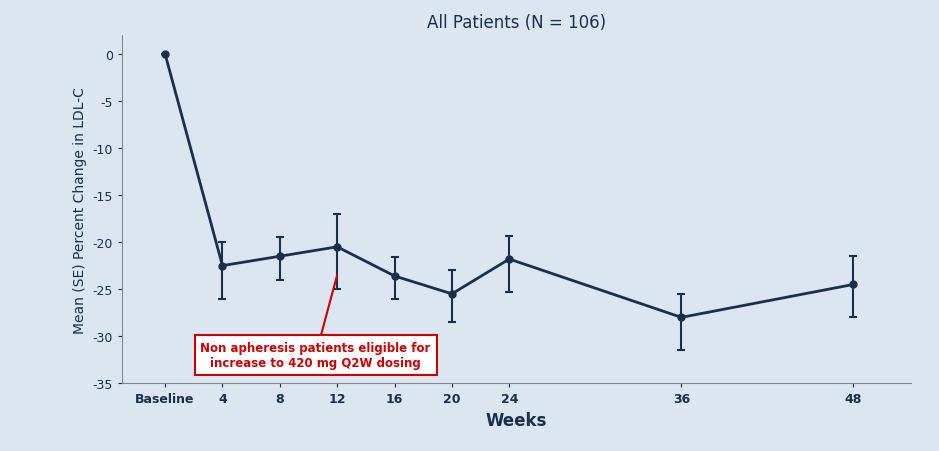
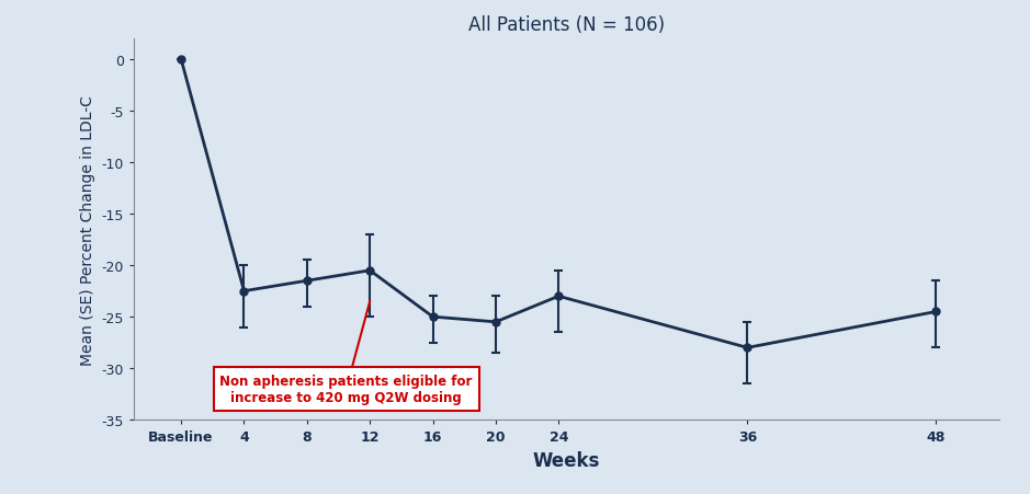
16: -23.6 -> -25.0
24: -21.8 -> -23.0
